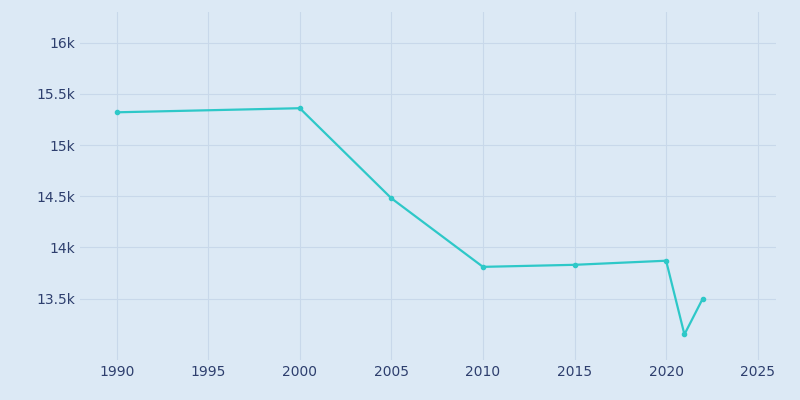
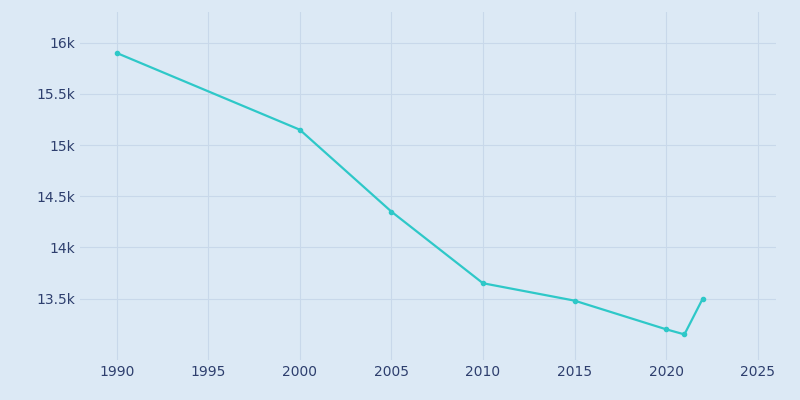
1990: 15.32k -> 15.90k
2000: 15.36k -> 15.15k
2005: 14.48k -> 14.35k
2010: 13.81k -> 13.65k
2015: 13.83k -> 13.48k
2020: 13.87k -> 13.20k
